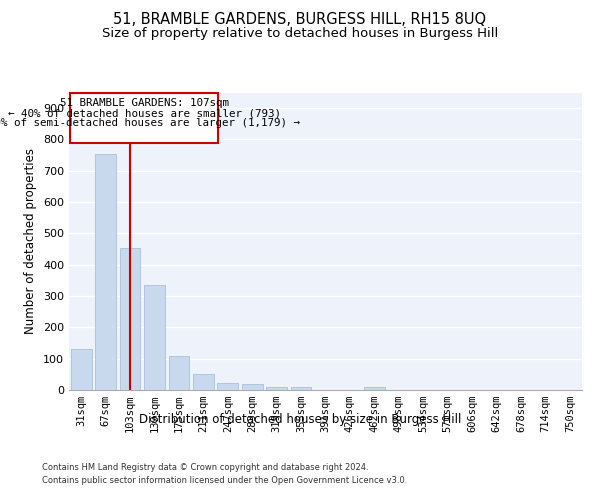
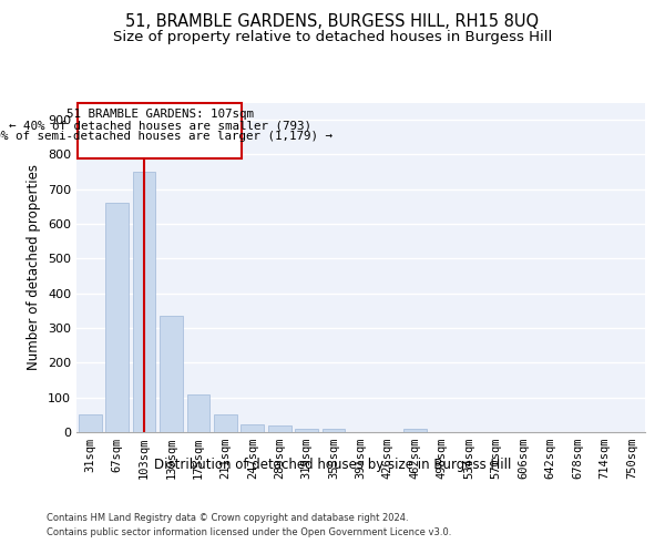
31sqm: 130 -> 52
67sqm: 755 -> 660
103sqm: 455 -> 750
